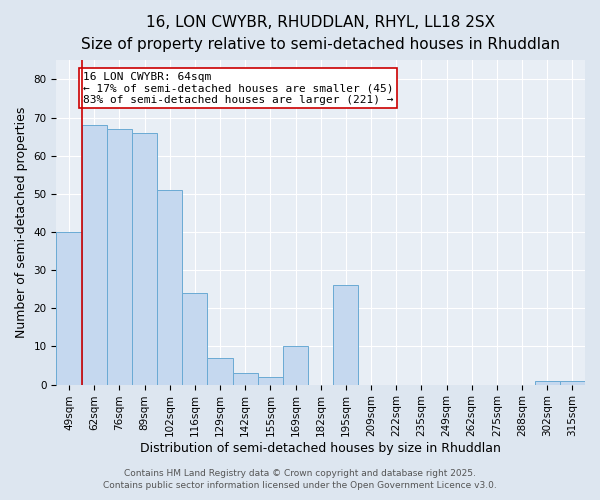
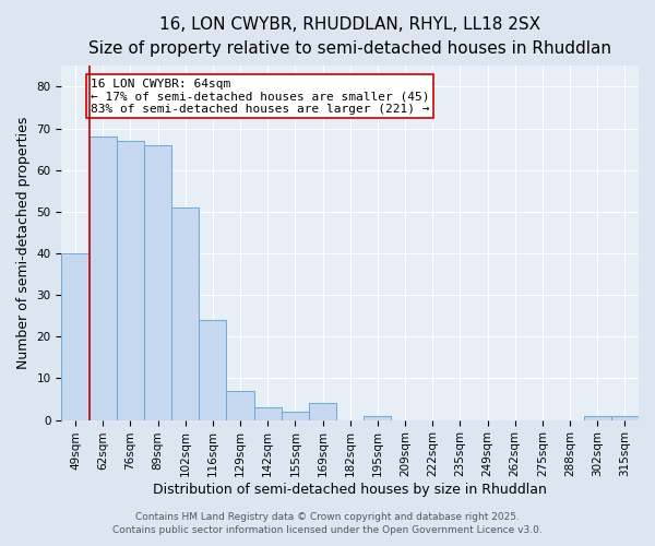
169sqm: 10 -> 4
195sqm: 26 -> 1
